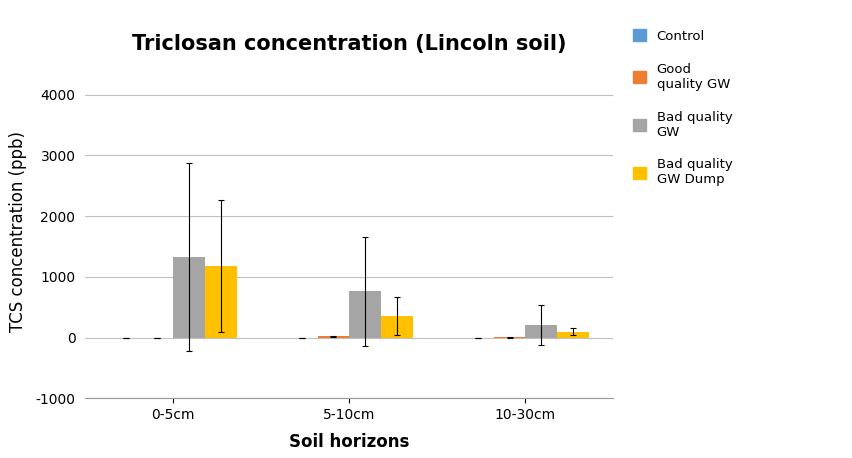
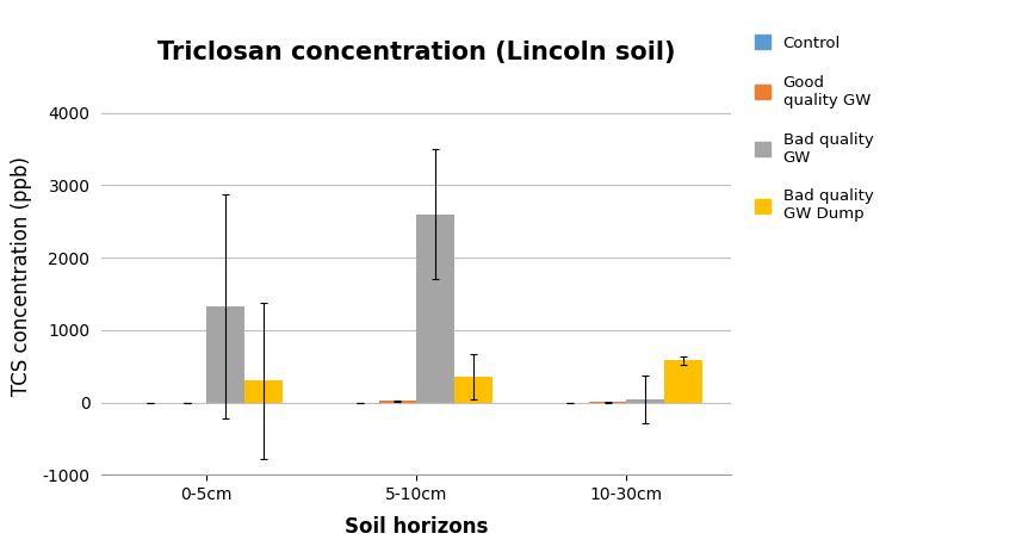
Bad quality GW Dump/0-5cm: 1180 -> 300
Bad quality GW/5-10cm: 760 -> 2600
Bad quality GW/10-30cm: 210 -> 40
Bad quality GW Dump/10-30cm: 100 -> 580
